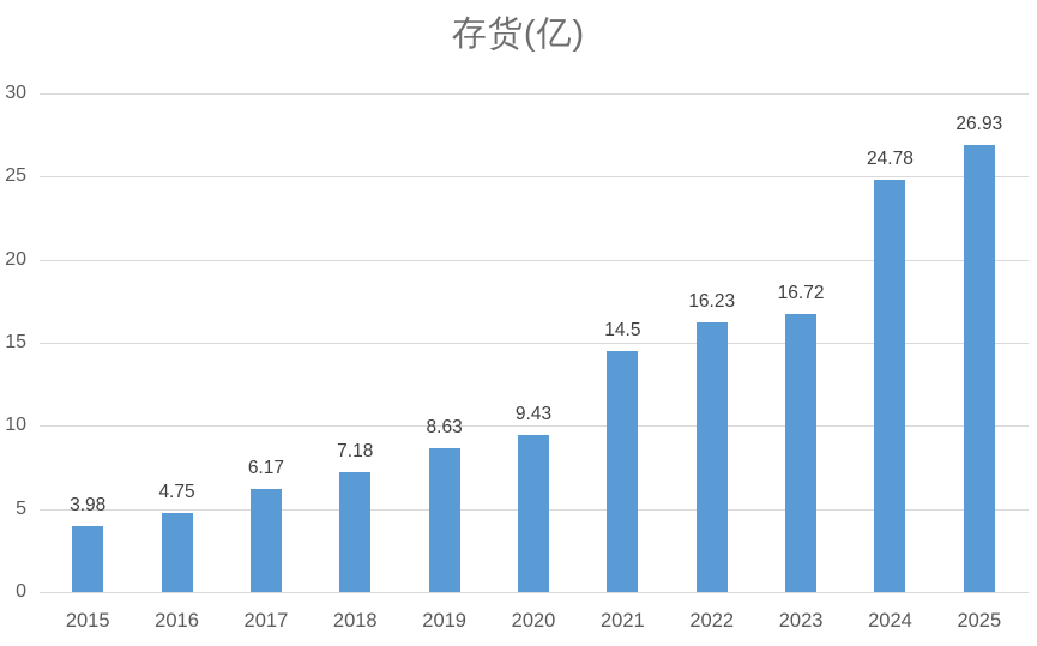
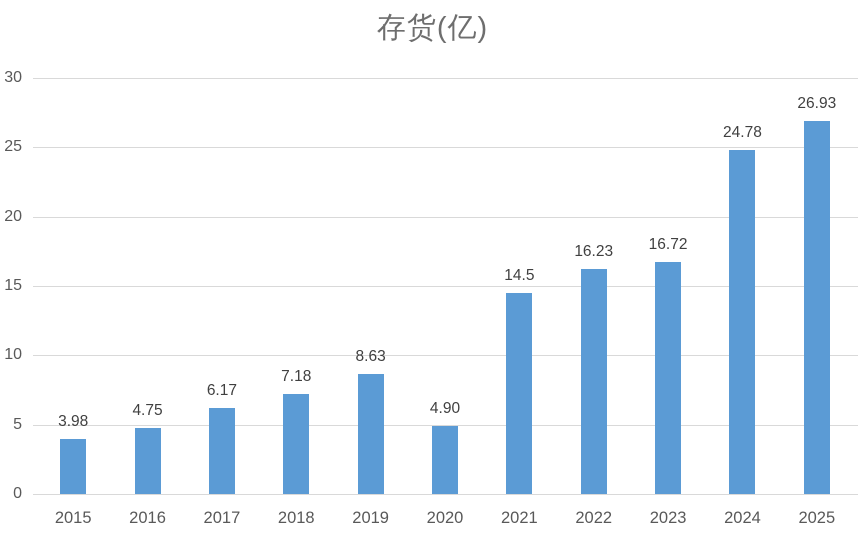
2020: 9.43 -> 4.90
